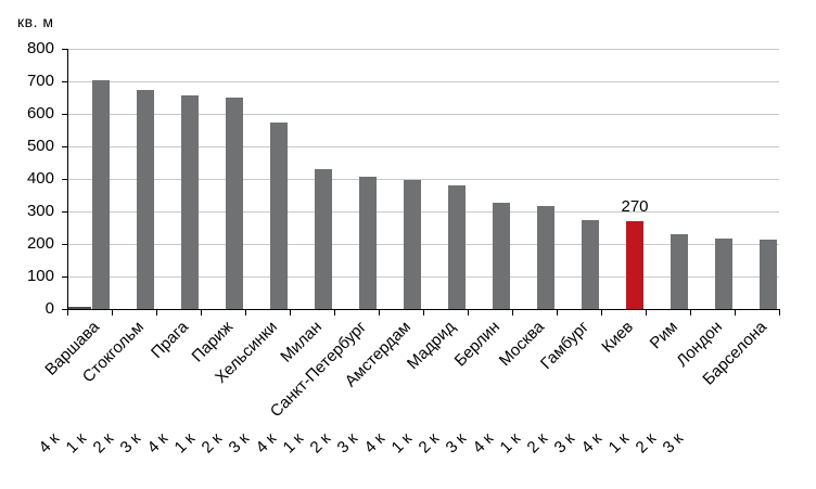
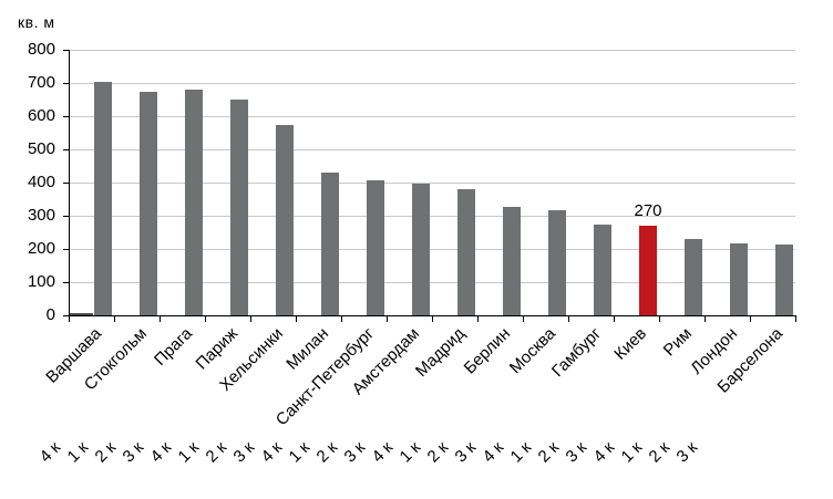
Прага: 660 -> 680
